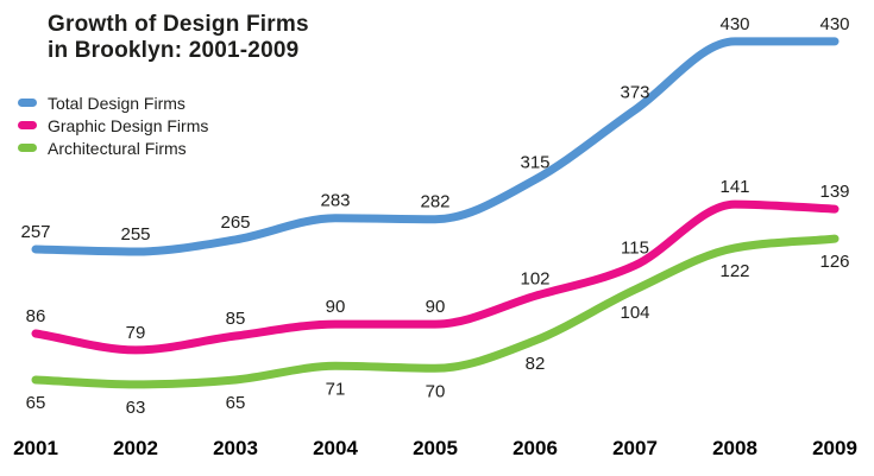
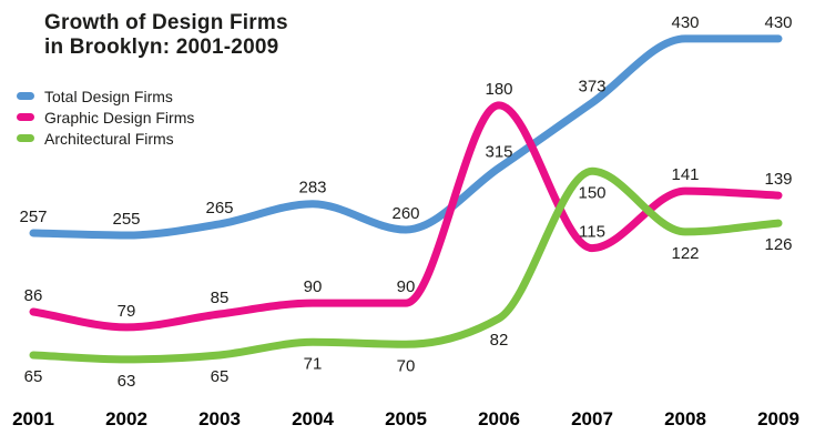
Total Design Firms/2005: 282 -> 260
Graphic Design Firms/2006: 102 -> 180
Architectural Firms/2007: 104 -> 150
